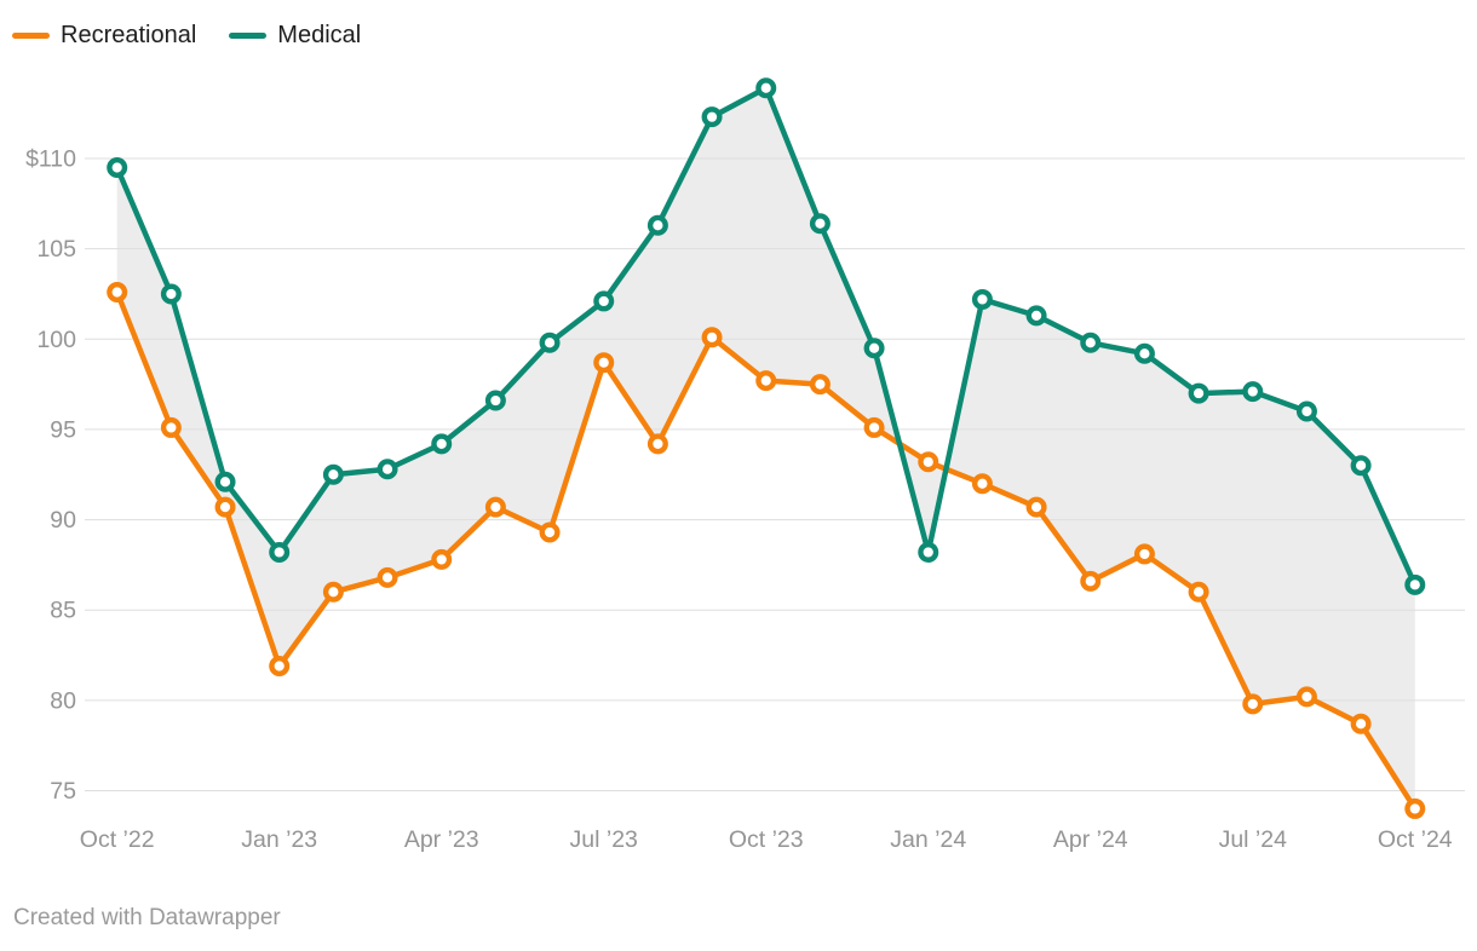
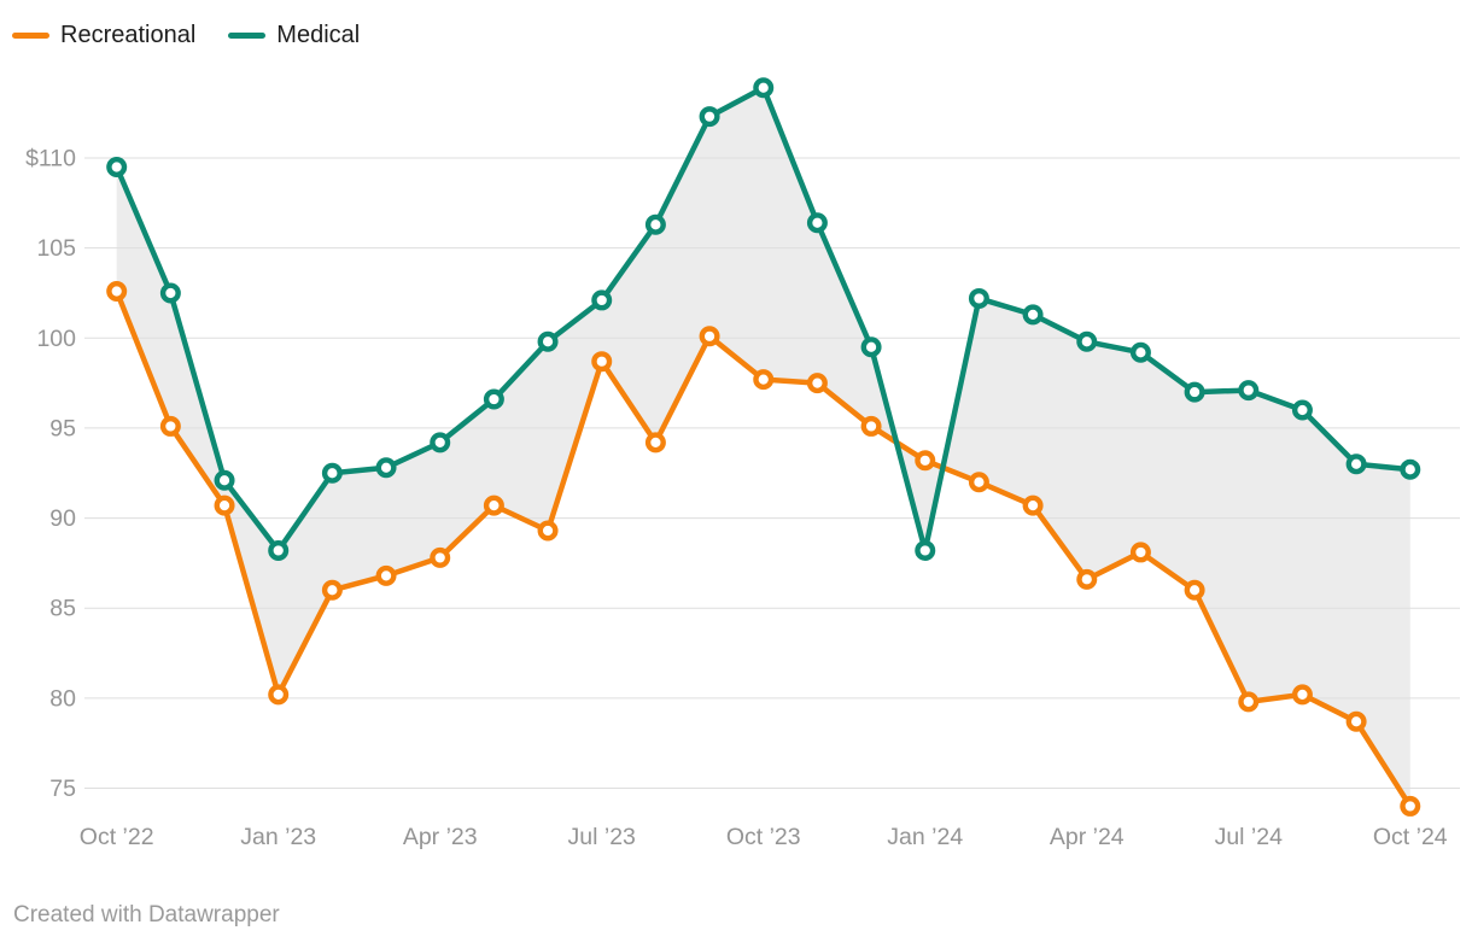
Recreational/Jan ’23: $81.9 -> $80.2
Medical/Oct ’24: $86.4 -> $92.7
